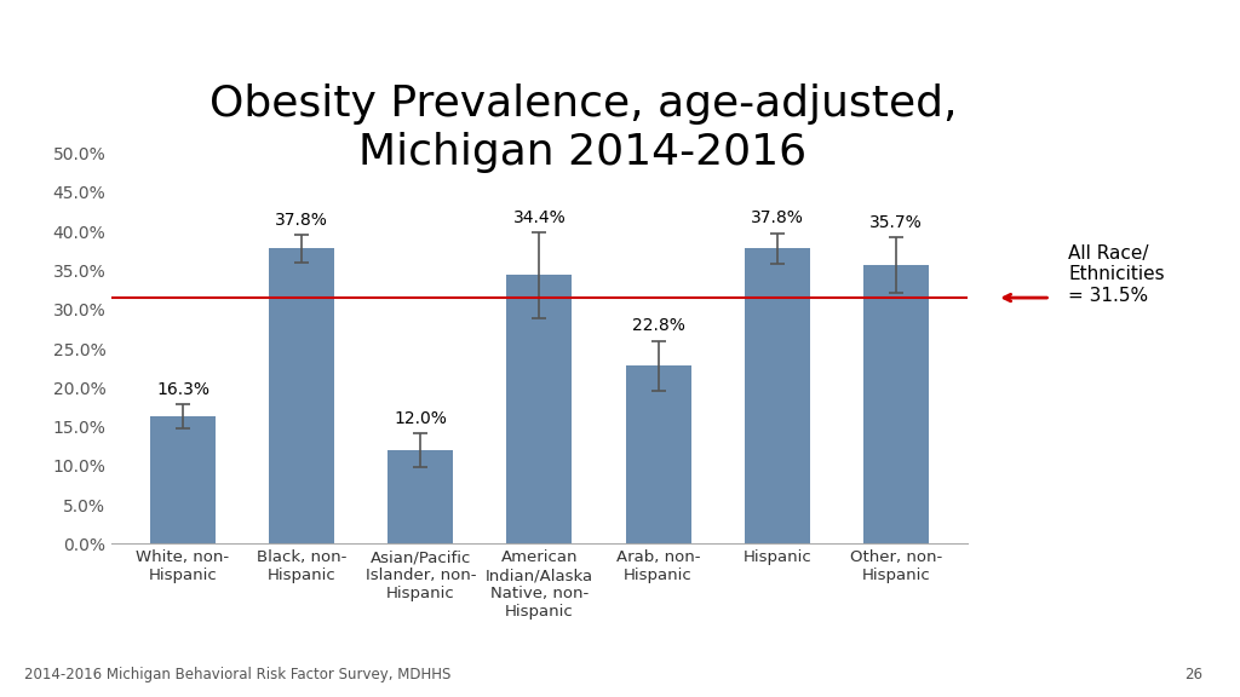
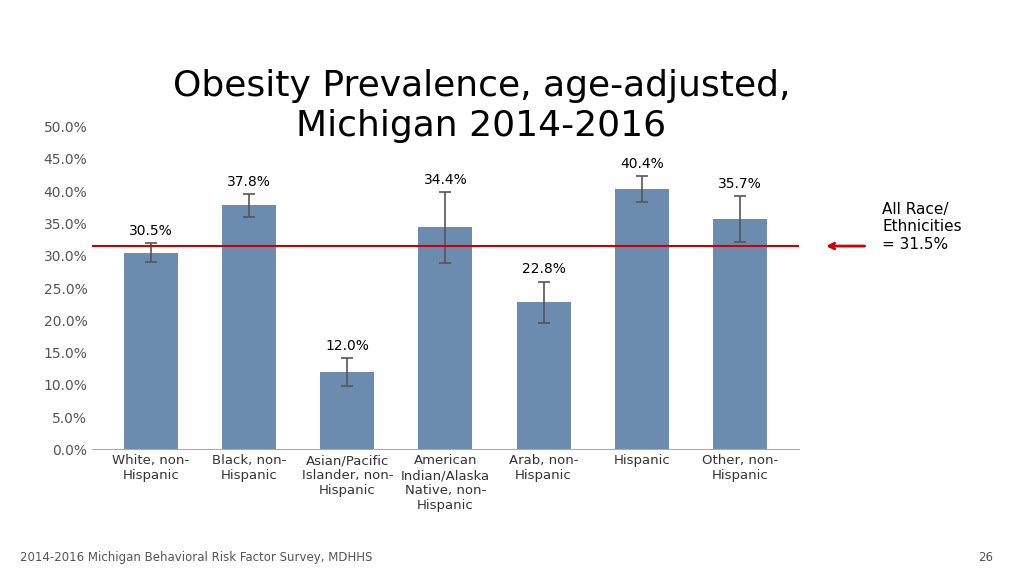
White, non- Hispanic: 16.3% -> 30.5%
Hispanic: 37.8% -> 40.4%
